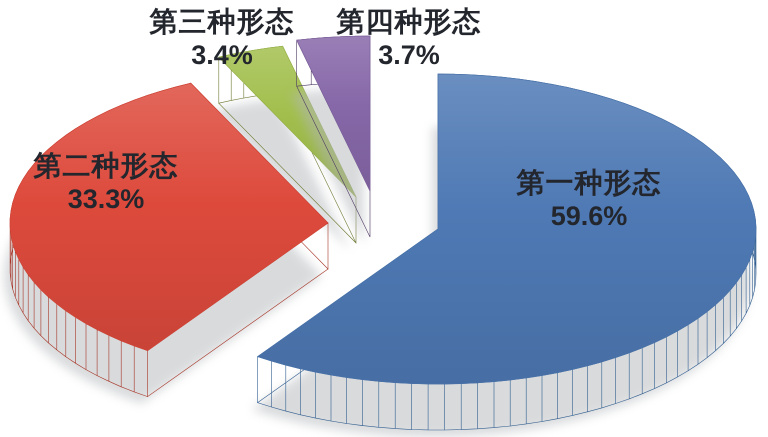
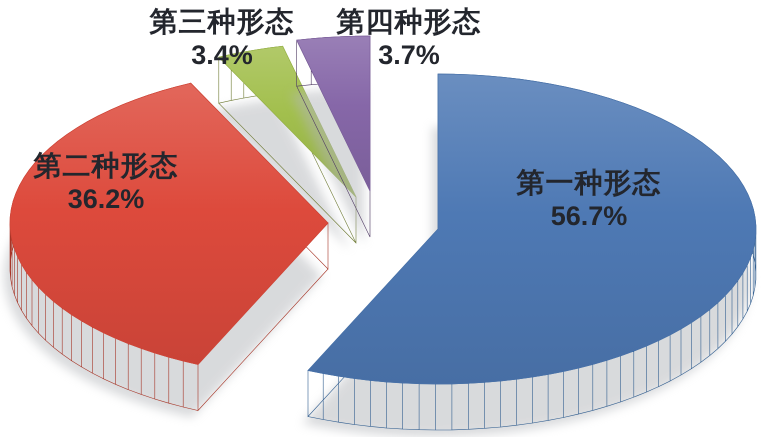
第一种形态: 59.6% -> 56.7%
第二种形态: 33.3% -> 36.2%
